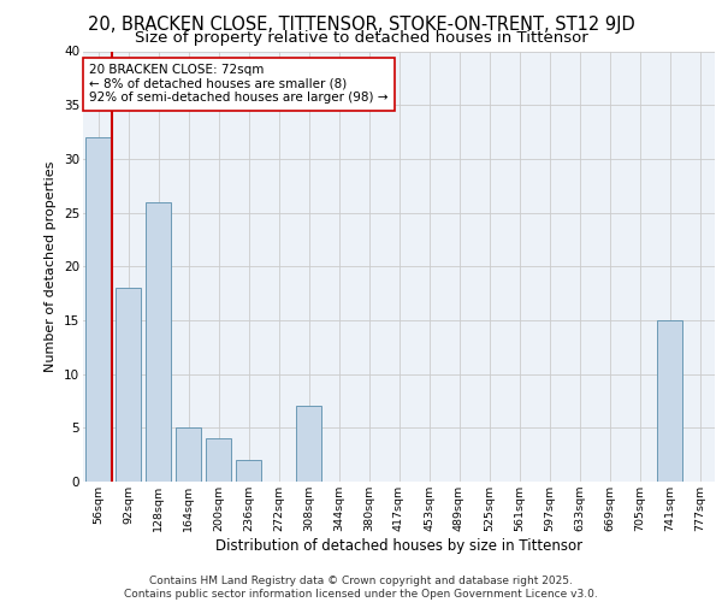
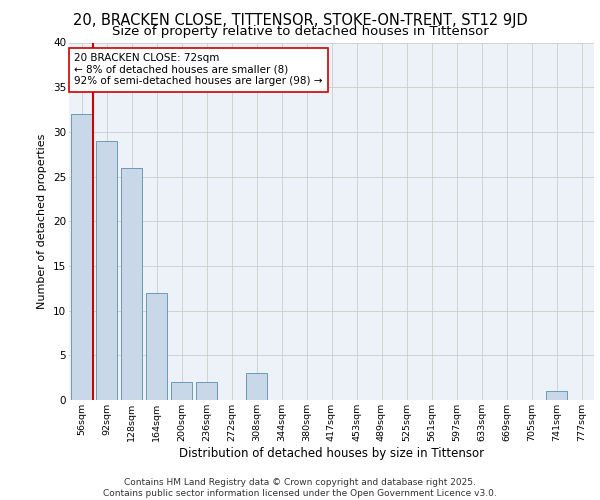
92sqm: 18 -> 29
164sqm: 5 -> 12
200sqm: 4 -> 2
308sqm: 7 -> 3
741sqm: 15 -> 1
